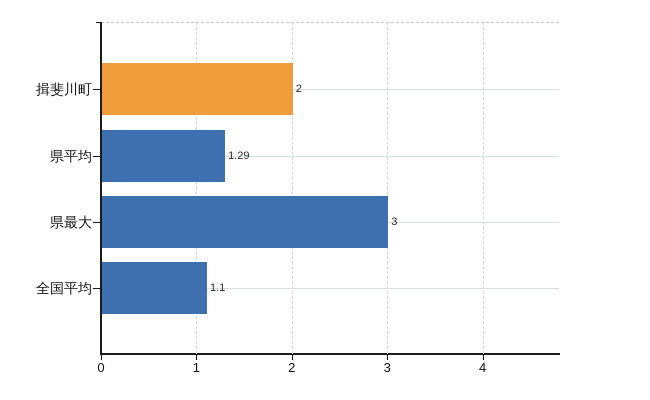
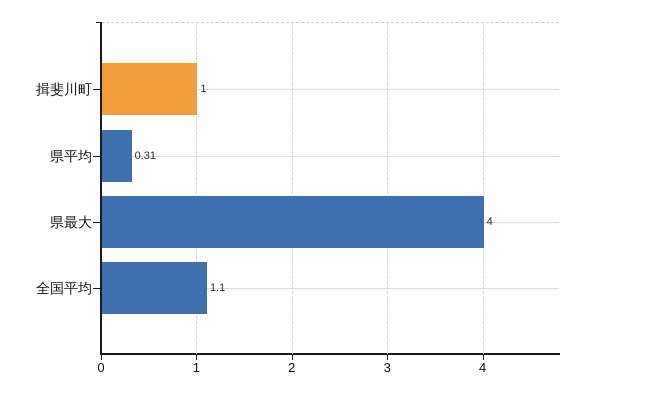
揖斐川町: 2 -> 1
県平均: 1.29 -> 0.31
県最大: 3 -> 4
